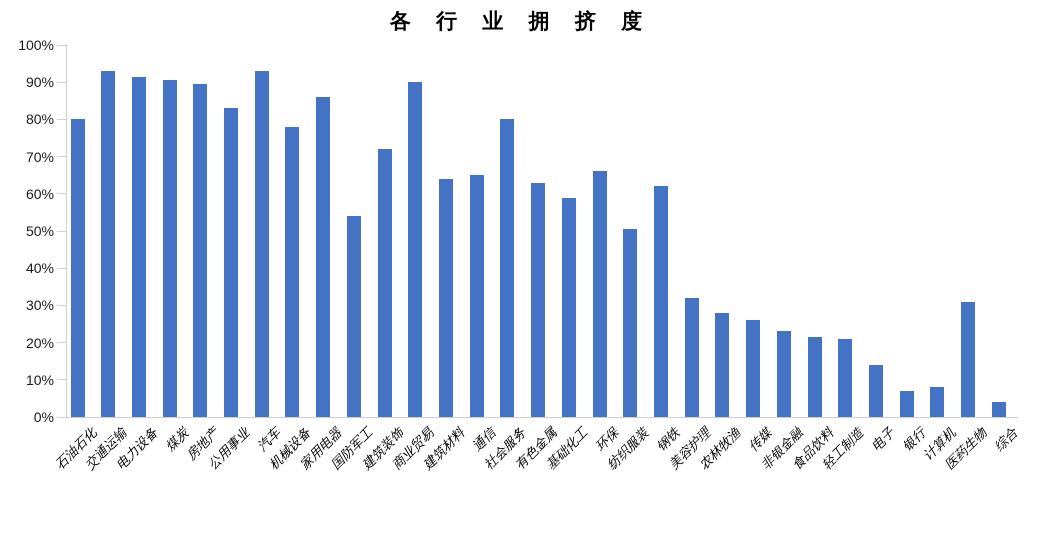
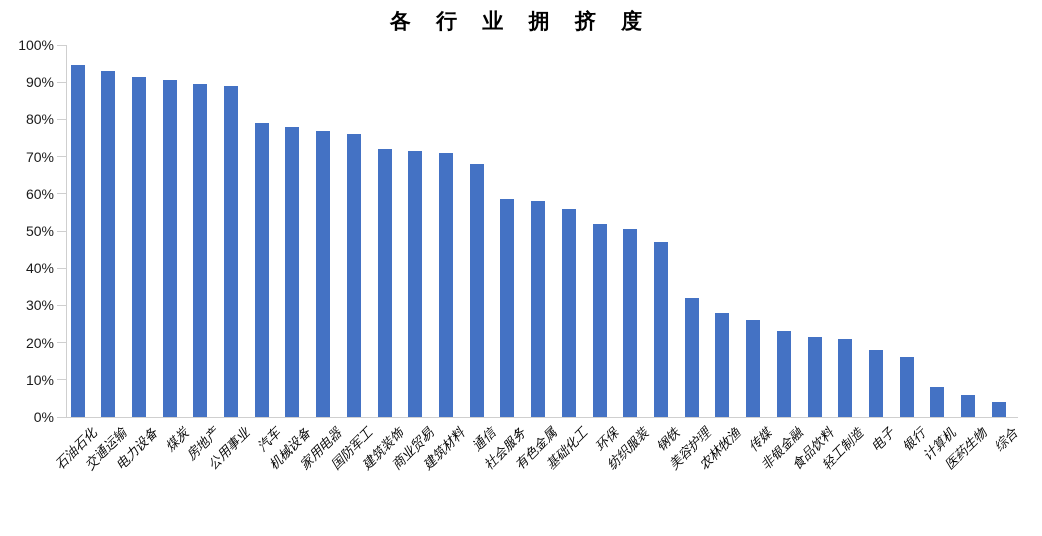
石油石化: 80% -> 94%
公用事业: 83% -> 89%
汽车: 93% -> 79%
家用电器: 86% -> 77%
国防军工: 54% -> 76%
商业贸易: 90% -> 72%
建筑材料: 64% -> 71%
通信: 65% -> 68%
社会服务: 80% -> 58%
有色金属: 63% -> 58%
基础化工: 59% -> 56%
环保: 66% -> 52%
钢铁: 62% -> 47%
电子: 14% -> 18%
银行: 7% -> 16%
医药生物: 31% -> 6%
